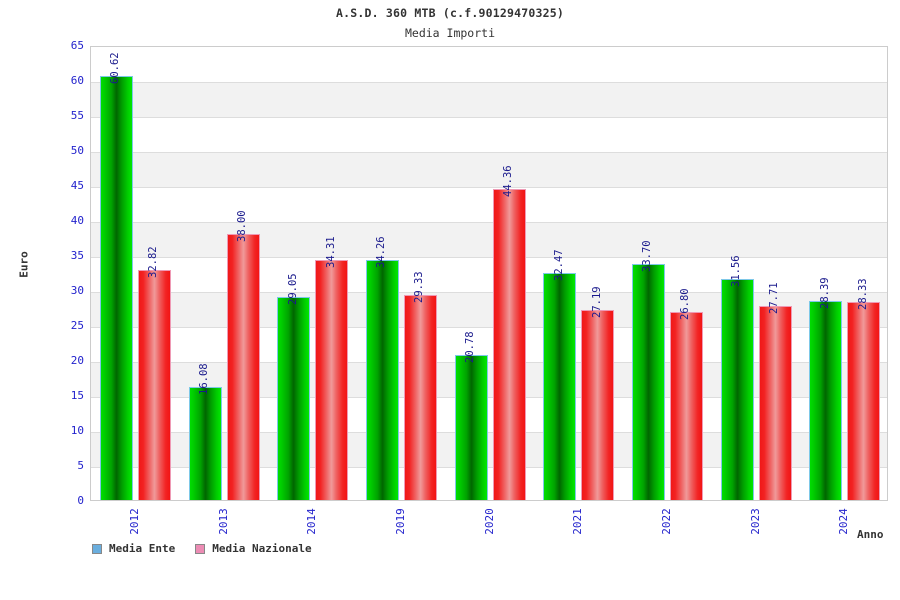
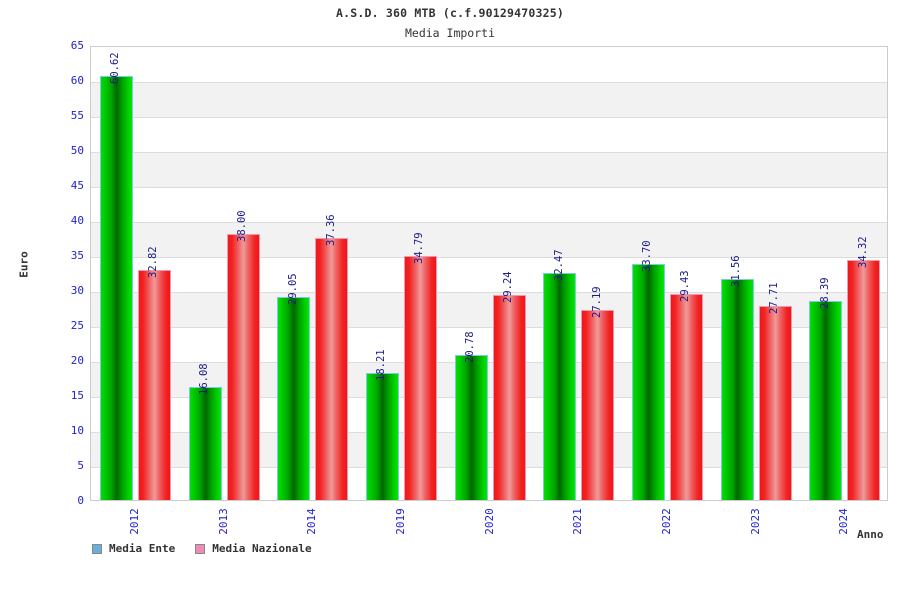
Media Nazionale/2014: 34.31 -> 37.36
Media Ente/2019: 34.26 -> 18.21
Media Nazionale/2019: 29.33 -> 34.79
Media Nazionale/2020: 44.36 -> 29.24
Media Nazionale/2022: 26.80 -> 29.43
Media Nazionale/2024: 28.33 -> 34.32
